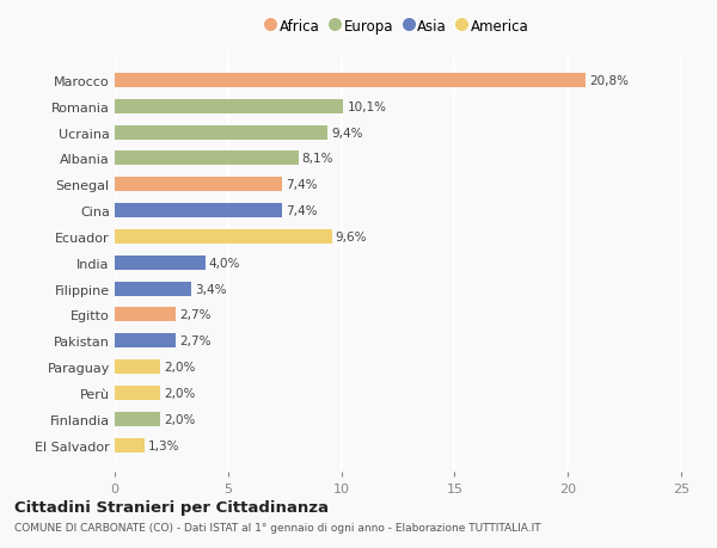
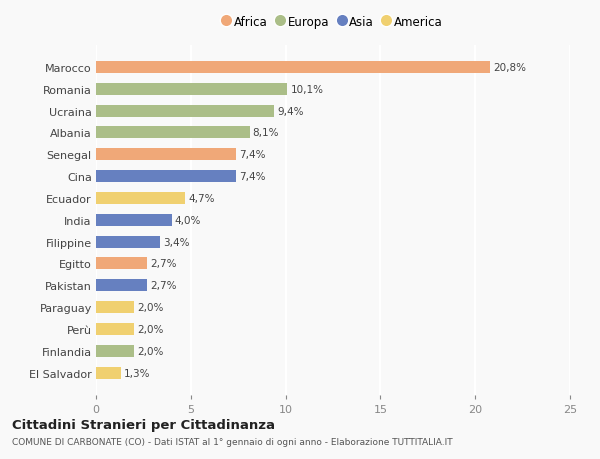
Ecuador: 9,6% -> 4,7%
